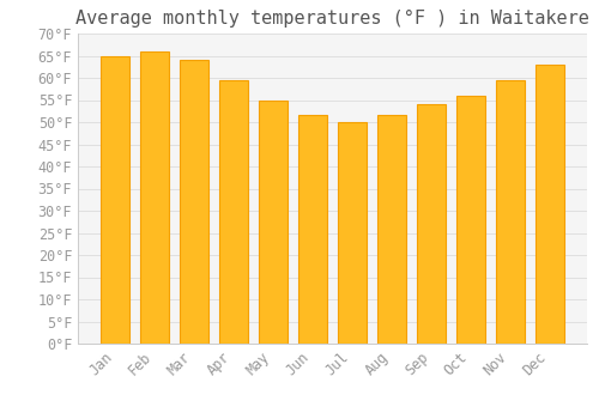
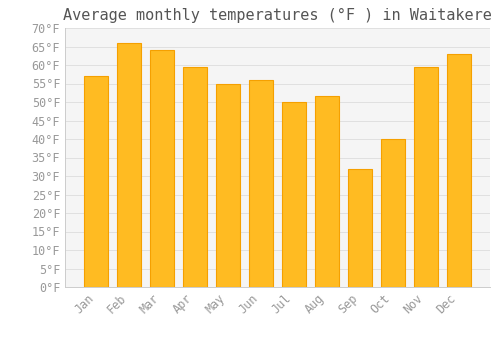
Jan: 65.0°F -> 57.0°F
Jun: 51.5°F -> 56.0°F
Sep: 54.0°F -> 32.0°F
Oct: 56.0°F -> 40.0°F
